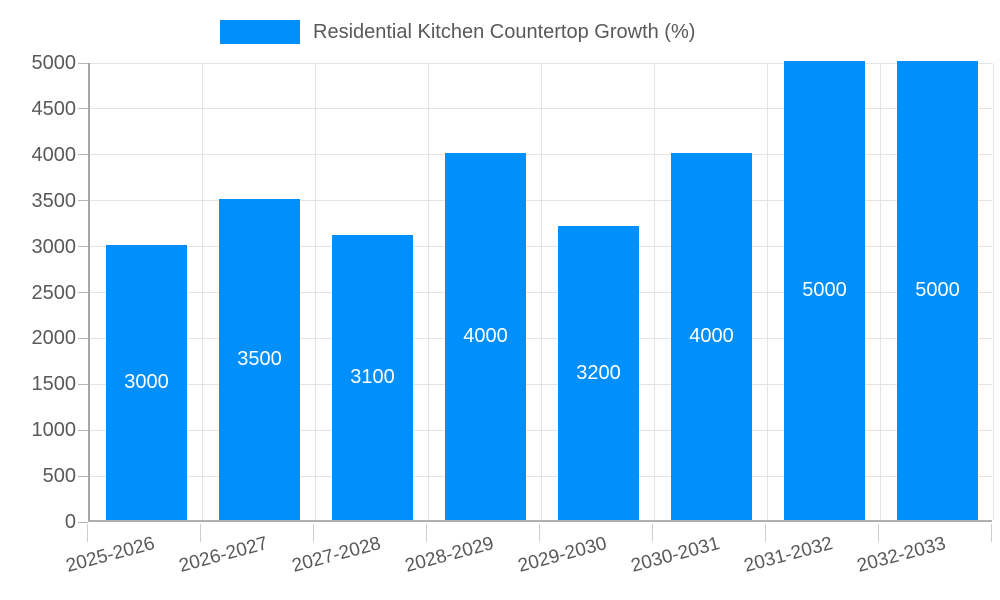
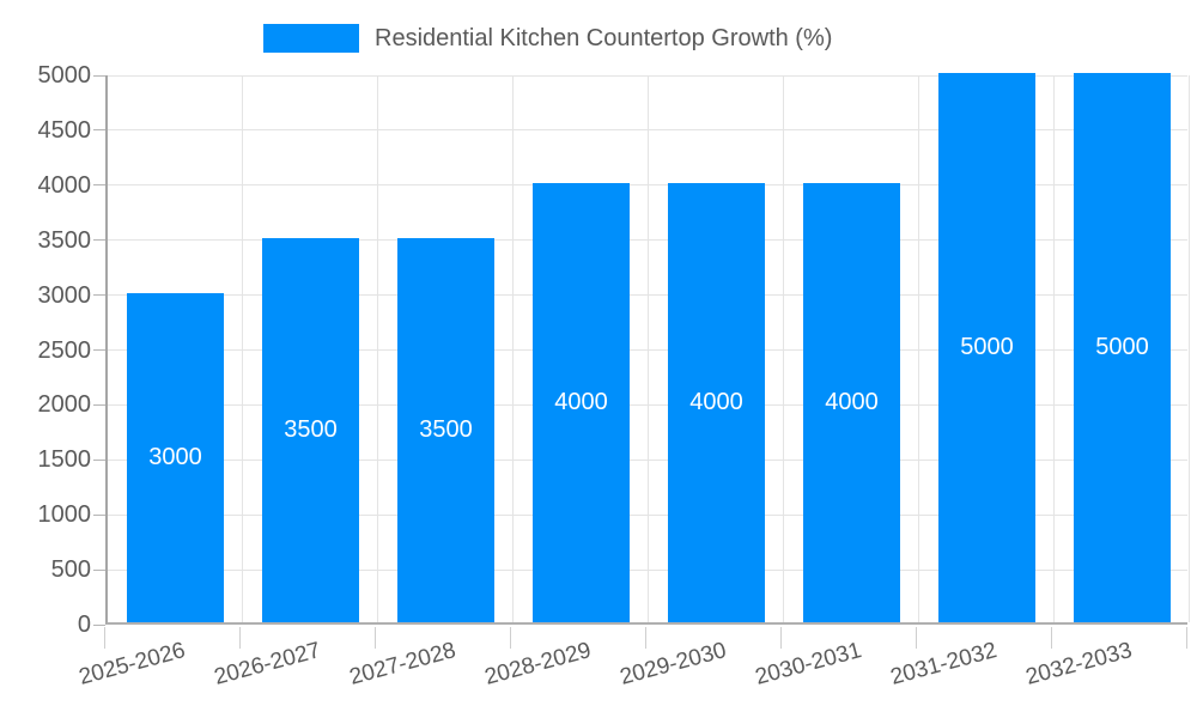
2027-2028: 3100 -> 3500
2029-2030: 3200 -> 4000
